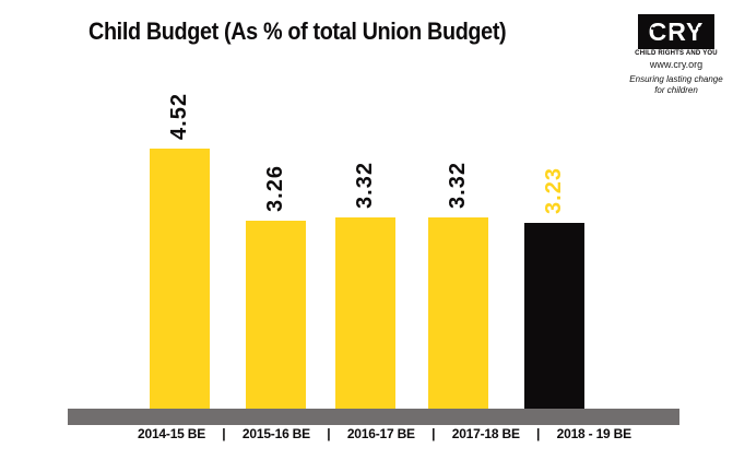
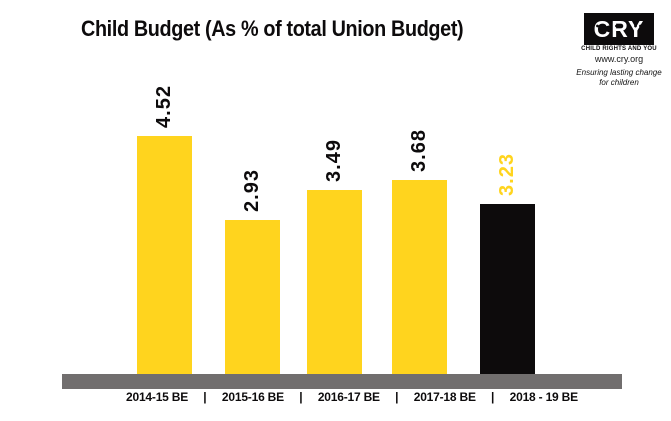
2015-16 BE: 3.26 -> 2.93
2016-17 BE: 3.32 -> 3.49
2017-18 BE: 3.32 -> 3.68
